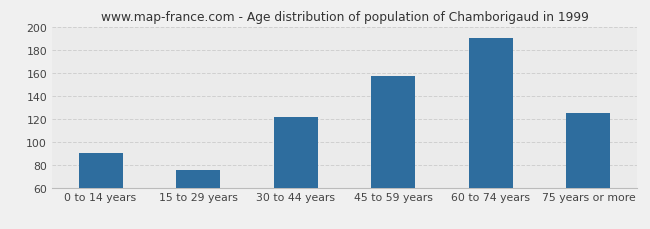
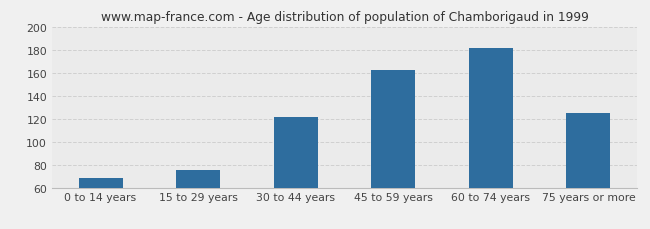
0 to 14 years: 90 -> 68
45 to 59 years: 157 -> 162
60 to 74 years: 190 -> 181
